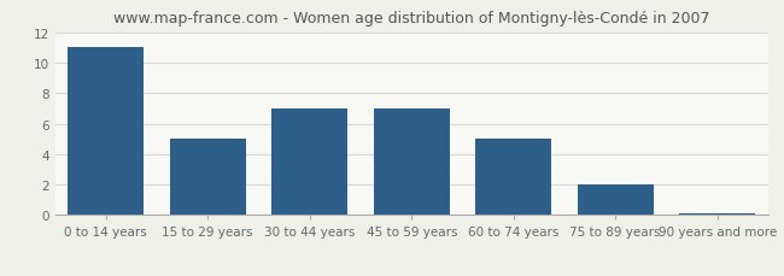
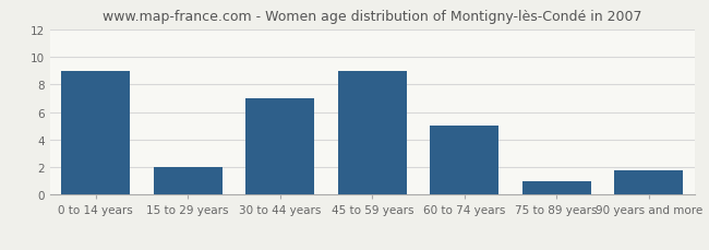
0 to 14 years: 11.0 -> 9.0
15 to 29 years: 5.0 -> 2.0
45 to 59 years: 7.0 -> 9.0
75 to 89 years: 2.0 -> 1.0
90 years and more: 0.1 -> 1.8
